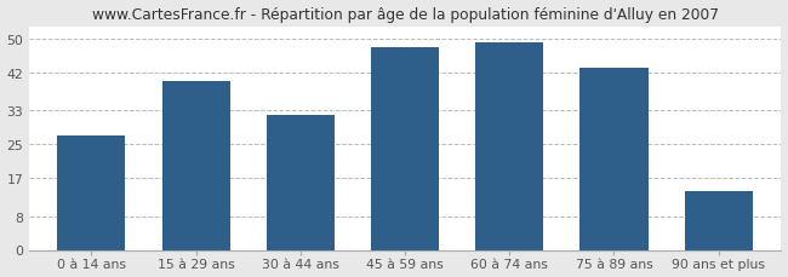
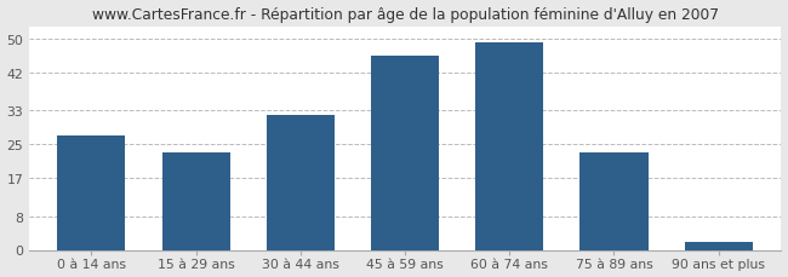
15 à 29 ans: 40 -> 23
45 à 59 ans: 48 -> 46
75 à 89 ans: 43 -> 23
90 ans et plus: 14 -> 2
